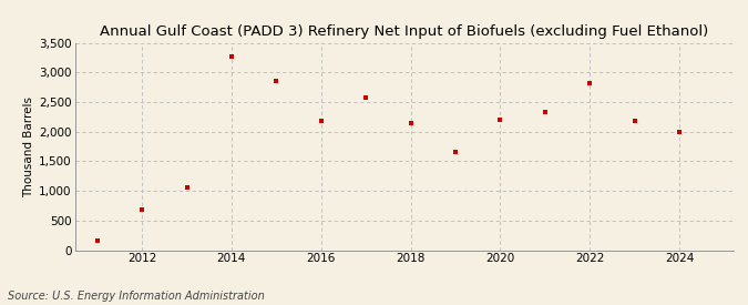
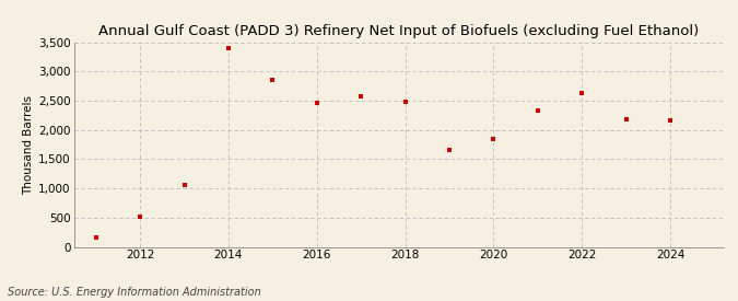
2012: 680 -> 520
2014: 3,260 -> 3,390
2016: 2,180 -> 2,470
2018: 2,140 -> 2,480
2020: 2,200 -> 1,840
2022: 2,820 -> 2,630
2024: 2,000 -> 2,160
